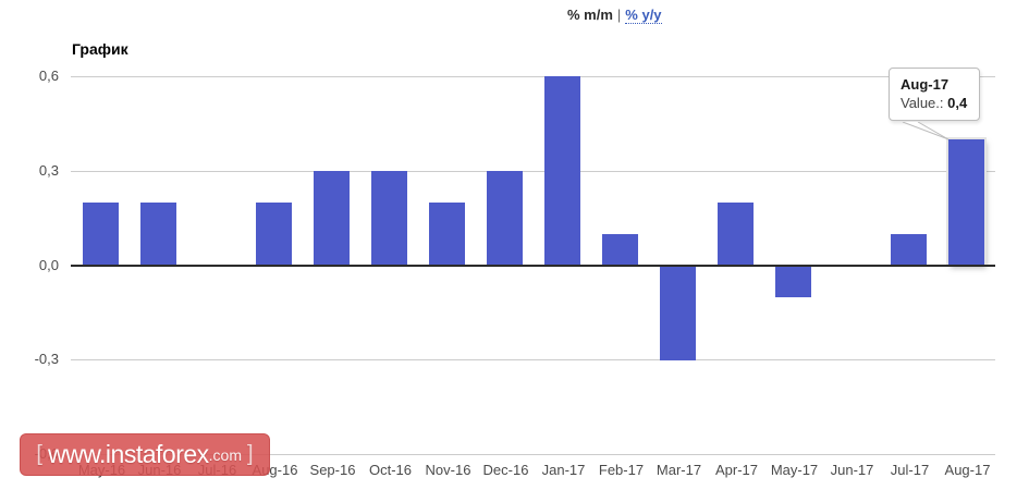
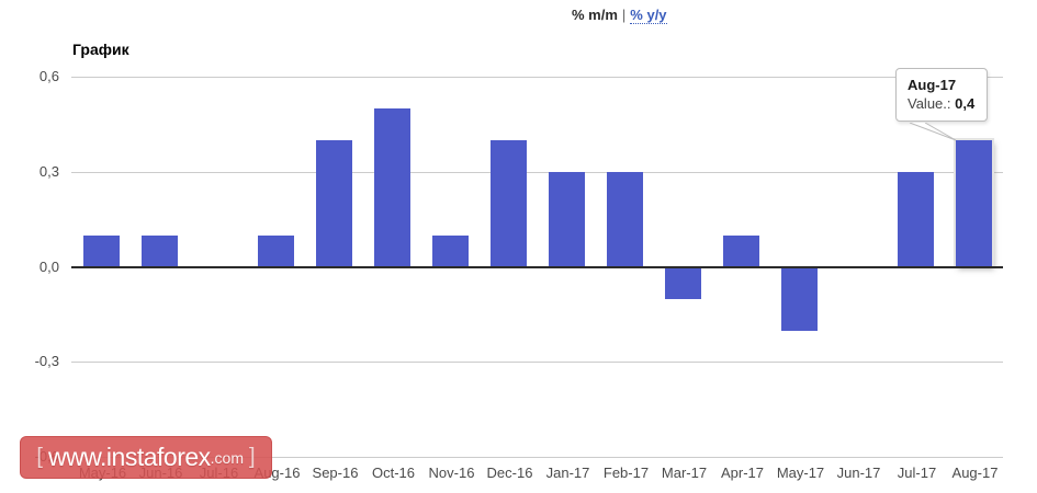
May-16: 0,2 -> 0,1
Jun-16: 0,2 -> 0,1
Aug-16: 0,2 -> 0,1
Sep-16: 0,3 -> 0,4
Oct-16: 0,3 -> 0,5
Nov-16: 0,2 -> 0,1
Dec-16: 0,3 -> 0,4
Jan-17: 0,6 -> 0,3
Feb-17: 0,1 -> 0,3
Mar-17: -0,3 -> -0,1
Apr-17: 0,2 -> 0,1
May-17: -0,1 -> -0,2
Jul-17: 0,1 -> 0,3
